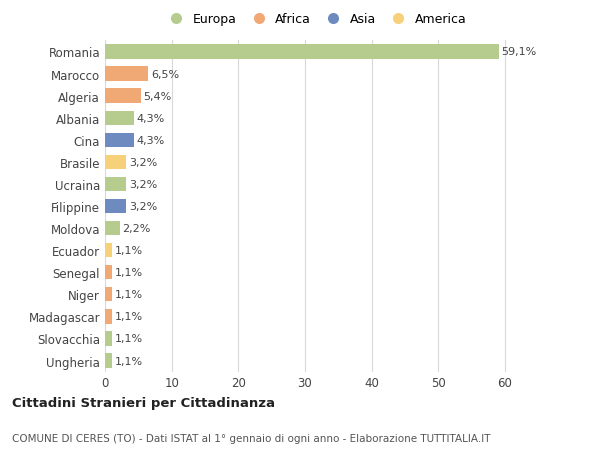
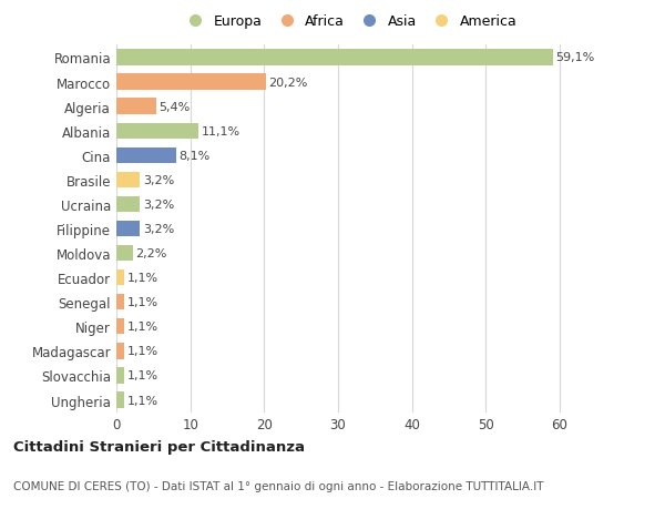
Marocco: 6,5% -> 20,2%
Albania: 4,3% -> 11,1%
Cina: 4,3% -> 8,1%
